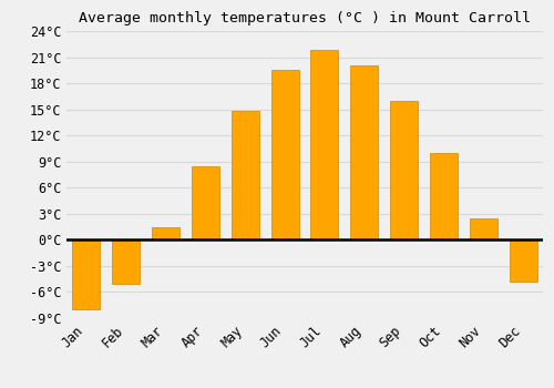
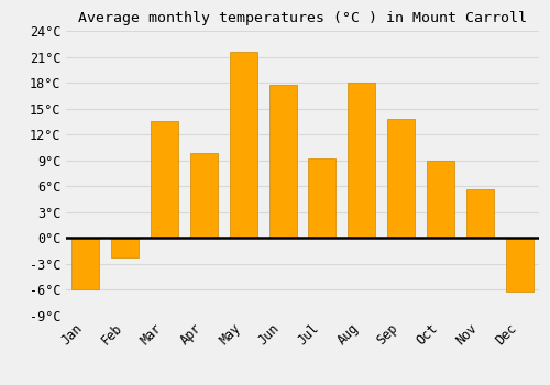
Jan: -8.0°C -> -6.0°C
Feb: -5.0°C -> -2.2°C
Mar: 1.5°C -> 13.6°C
Apr: 8.5°C -> 9.8°C
May: 14.8°C -> 21.6°C
Jun: 19.5°C -> 17.8°C
Jul: 21.8°C -> 9.2°C
Aug: 20.0°C -> 18.0°C
Sep: 16.0°C -> 13.8°C
Oct: 10.0°C -> 9.0°C
Nov: 2.5°C -> 5.6°C
Dec: -4.8°C -> -6.2°C
